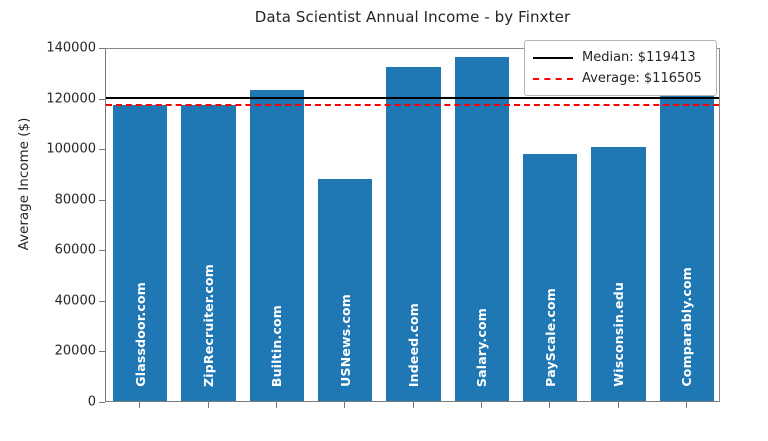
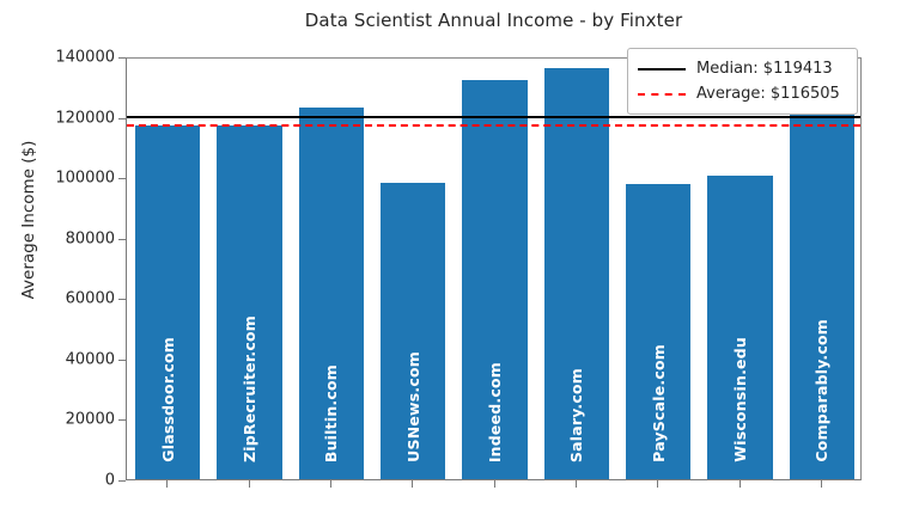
USNews.com: 88000 -> 98000
